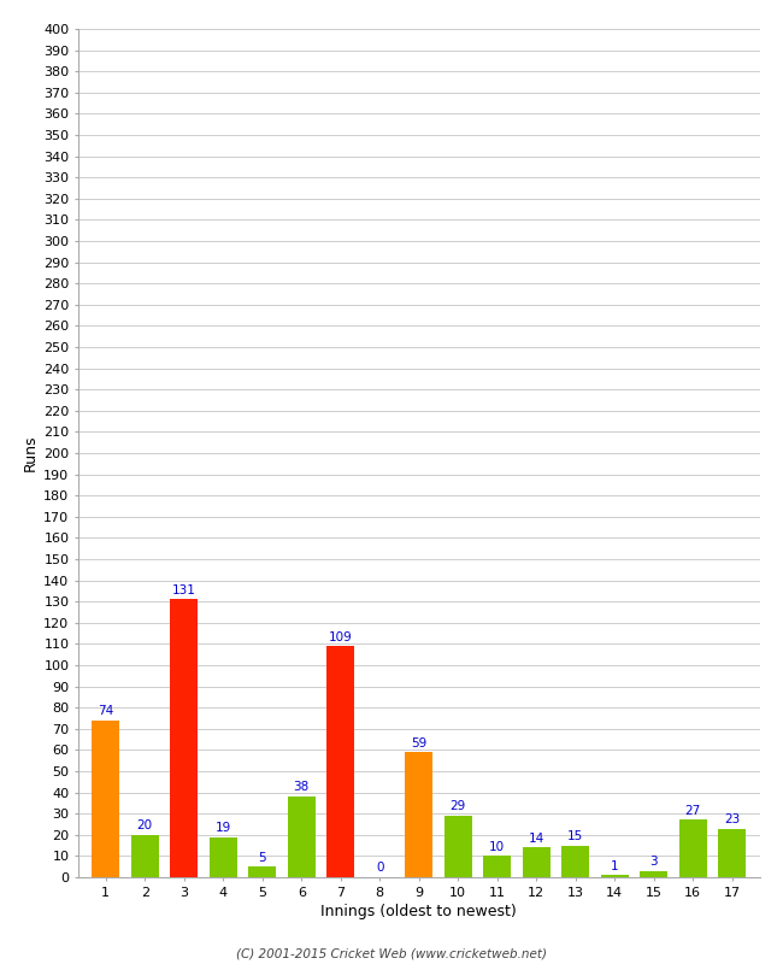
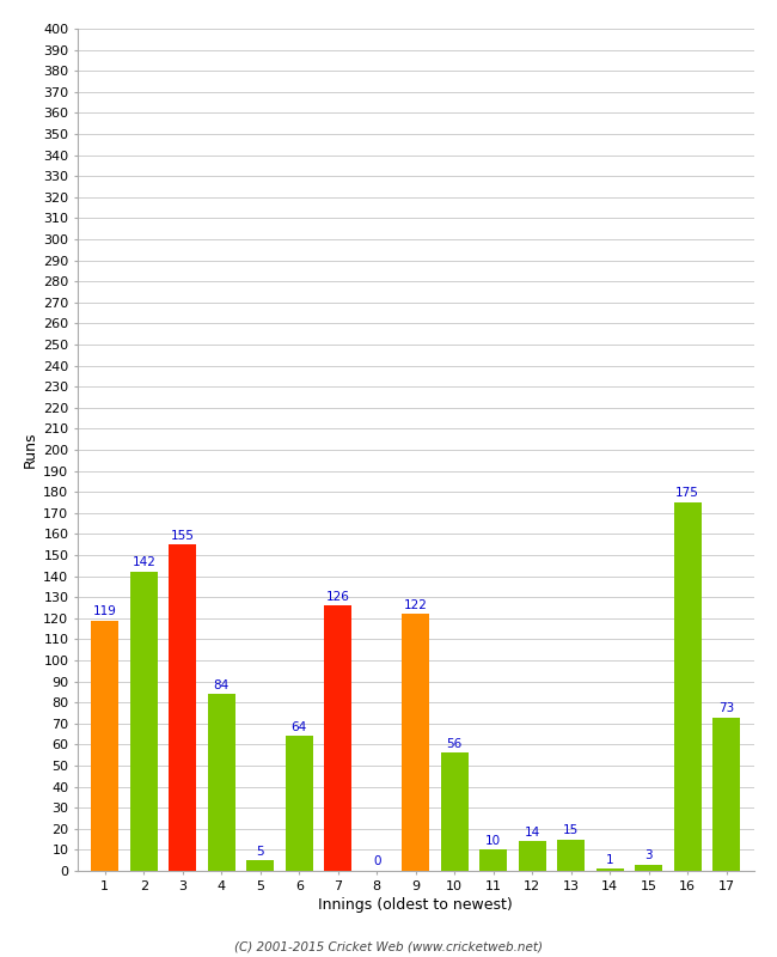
1: 74 -> 119
2: 20 -> 142
3: 131 -> 155
4: 19 -> 84
6: 38 -> 64
7: 109 -> 126
9: 59 -> 122
10: 29 -> 56
16: 27 -> 175
17: 23 -> 73
